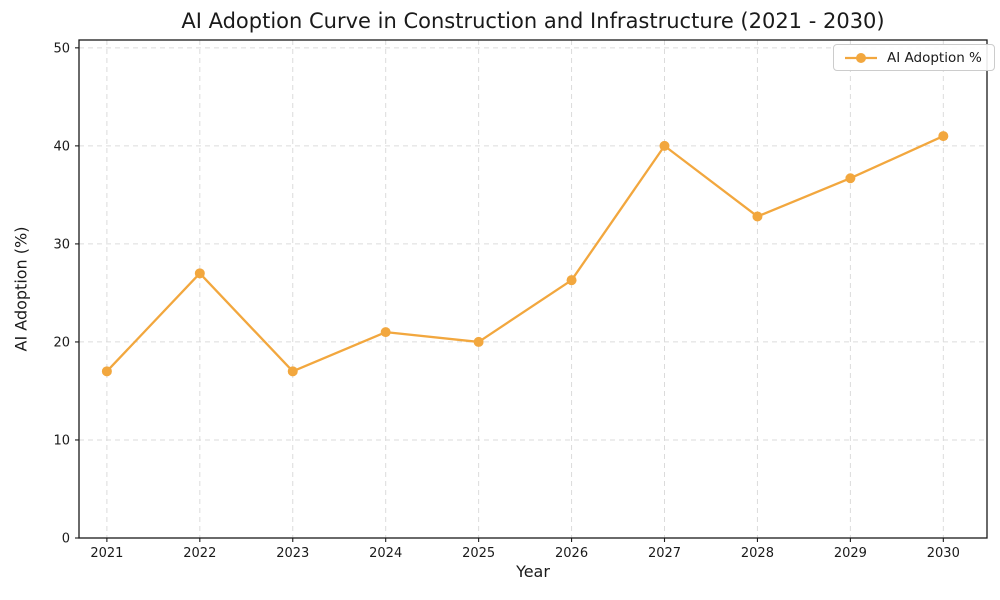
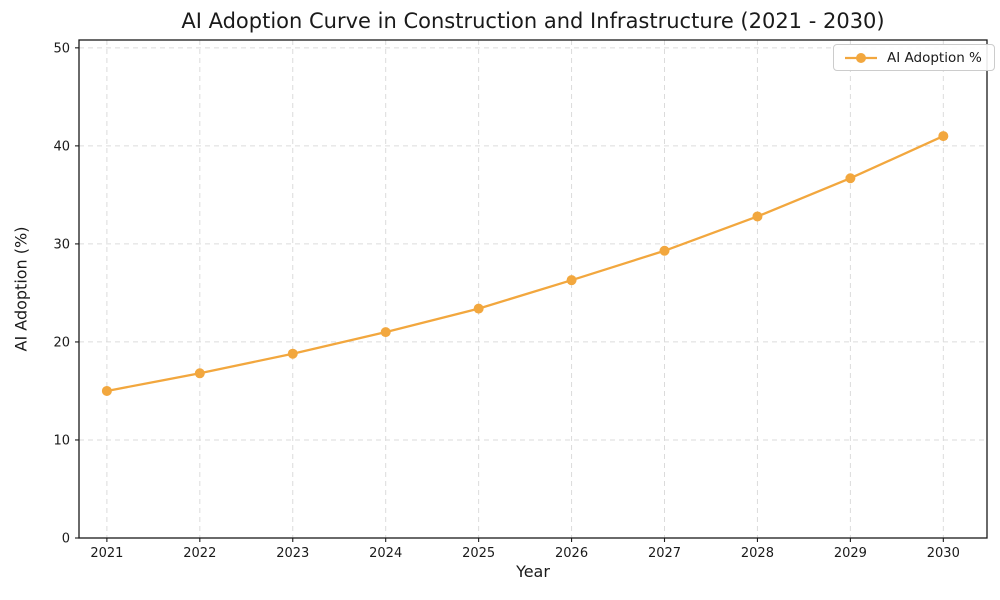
2021: 17 -> 15
2022: 27 -> 17
2023: 17 -> 19
2025: 20 -> 23
2027: 40 -> 29
